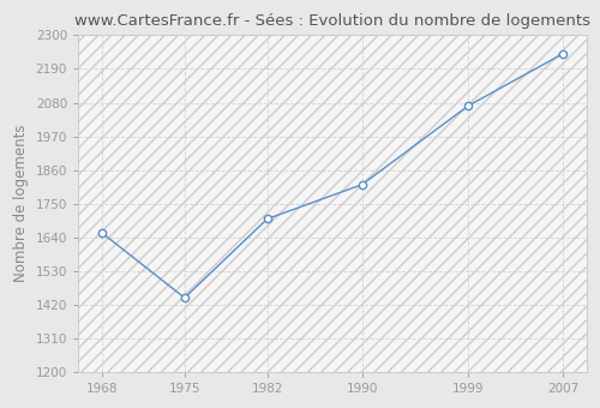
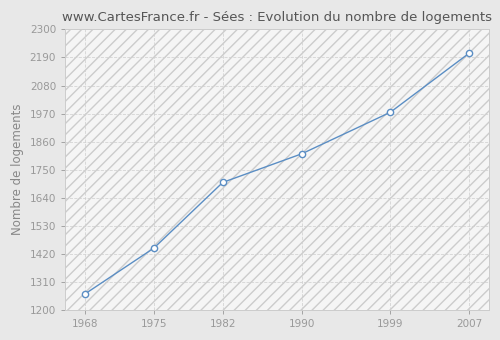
1968: 1655 -> 1262
1999: 2070 -> 1975
2007: 2240 -> 2207
